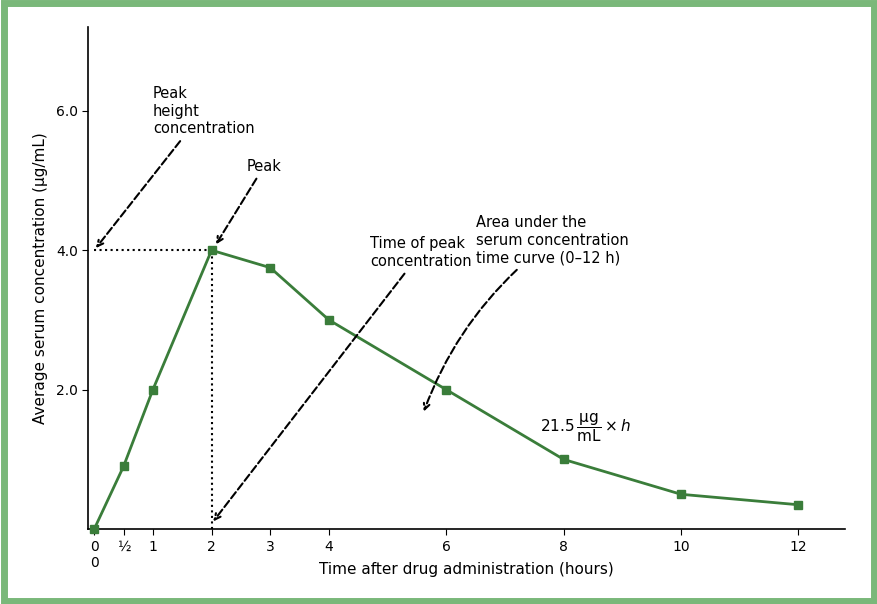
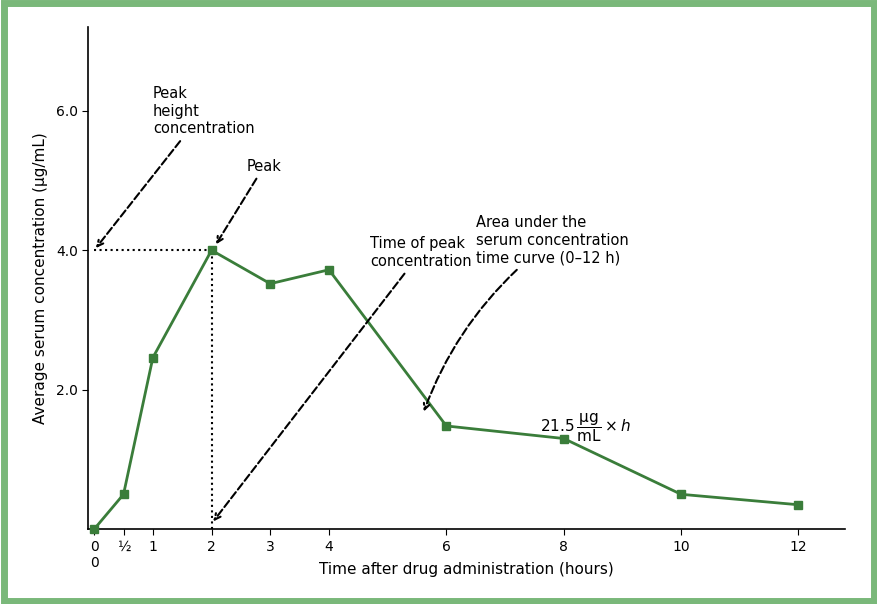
½: 0.90 -> 0.50
1: 2.00 -> 2.46
3: 3.75 -> 3.52
4: 3.00 -> 3.72
6: 2.00 -> 1.48
8: 1.00 -> 1.30
